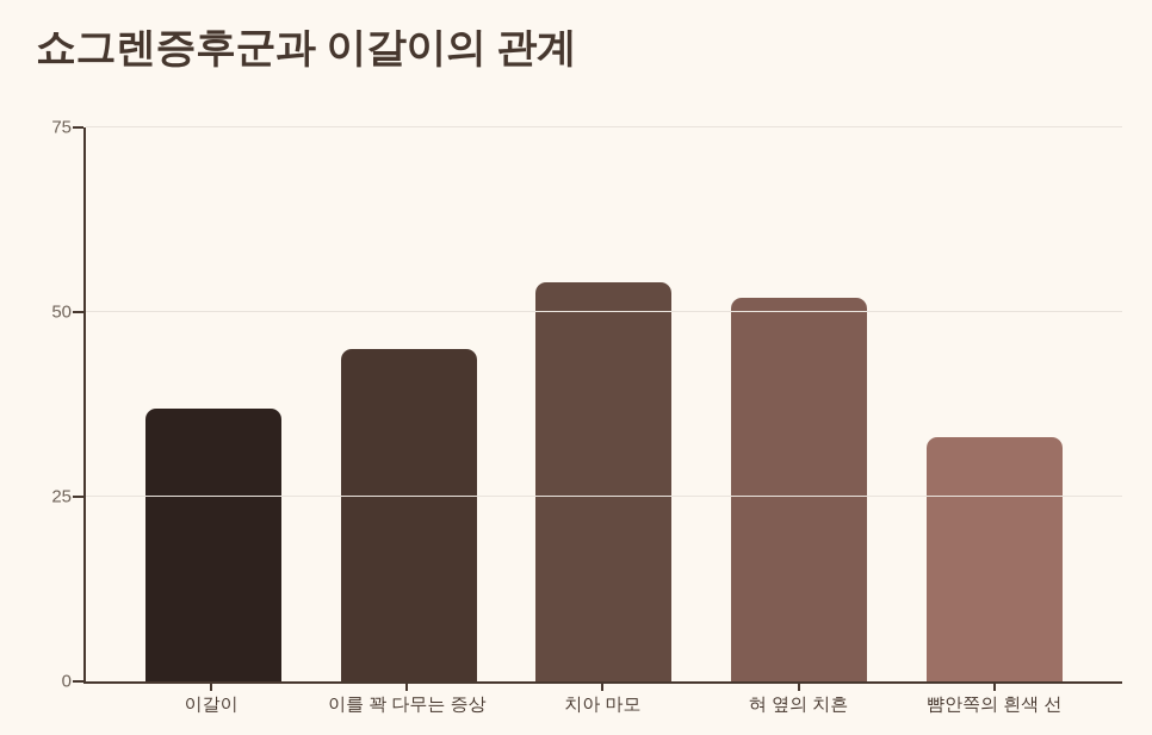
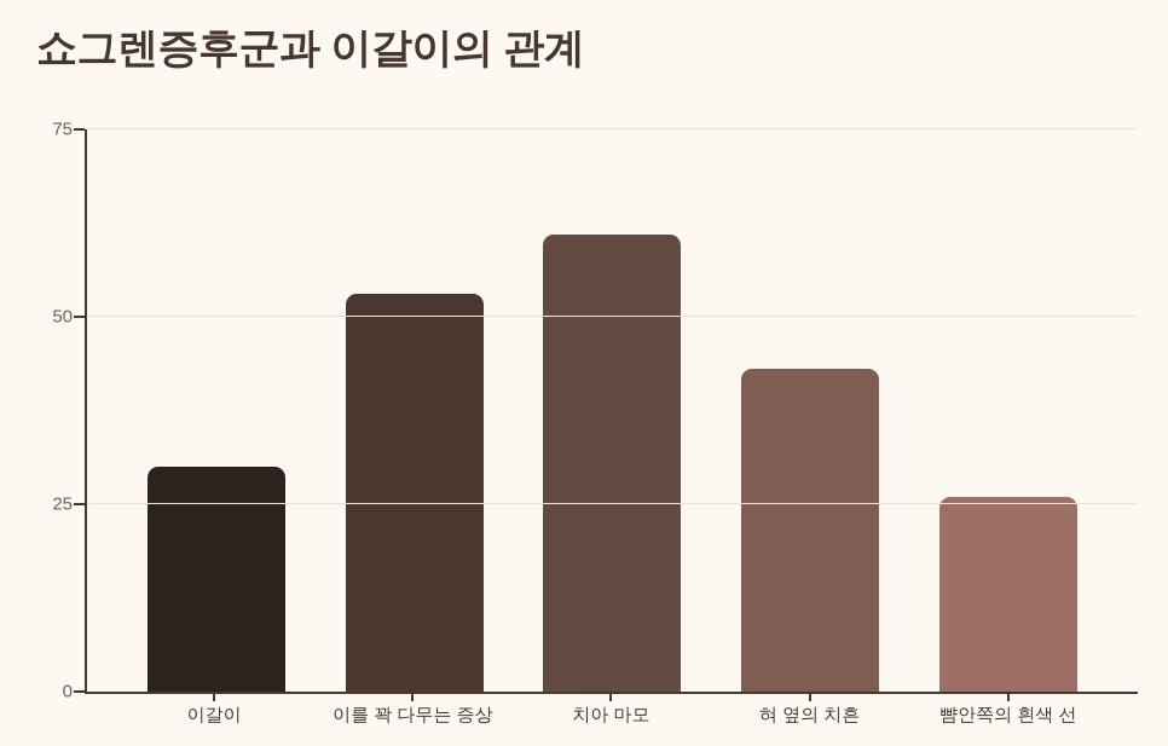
이갈이: 37 -> 30
이를 꽉 다무는 증상: 45 -> 53
치아 마모: 54 -> 61
혀 옆의 치흔: 52 -> 43
뺨안쪽의 흰색 선: 33 -> 26
